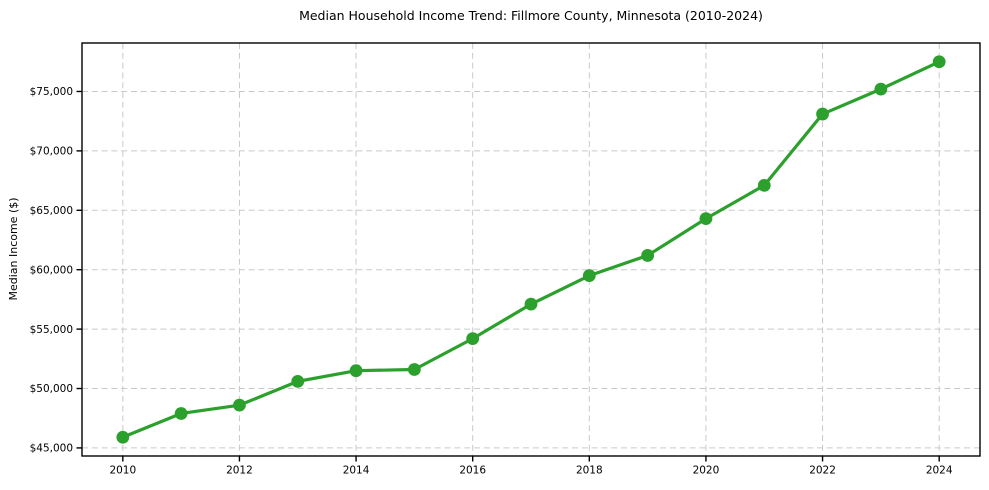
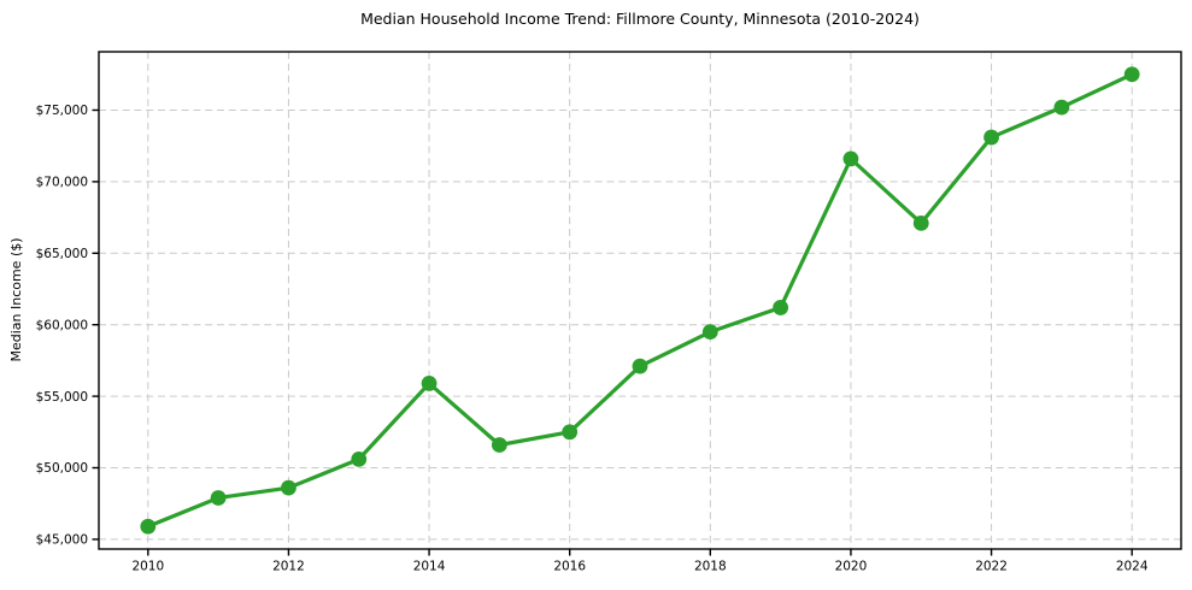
2014: $51500 -> $55900
2016: $54200 -> $52500
2020: $64300 -> $71600
